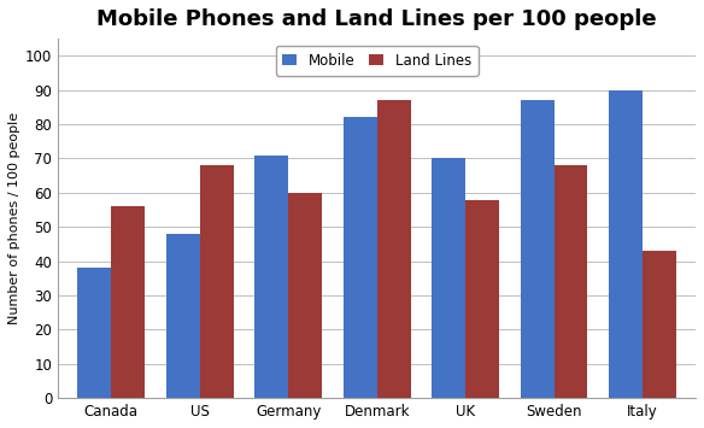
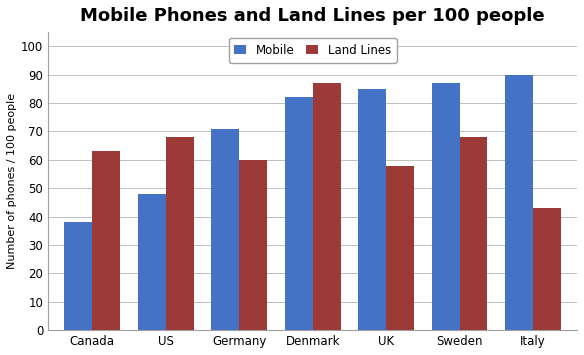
Land Lines/Canada: 56 -> 63
Mobile/UK: 70 -> 85
